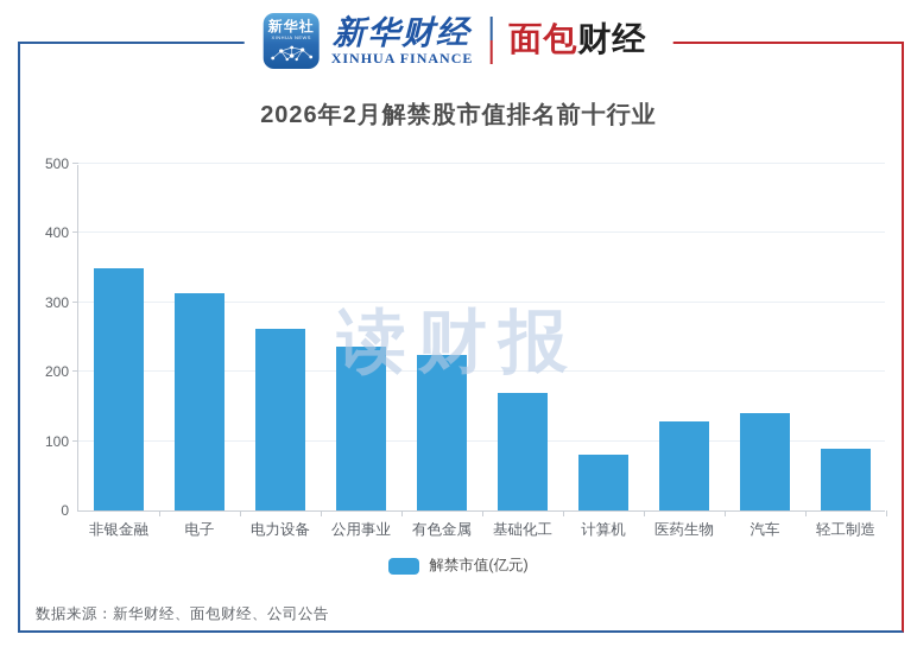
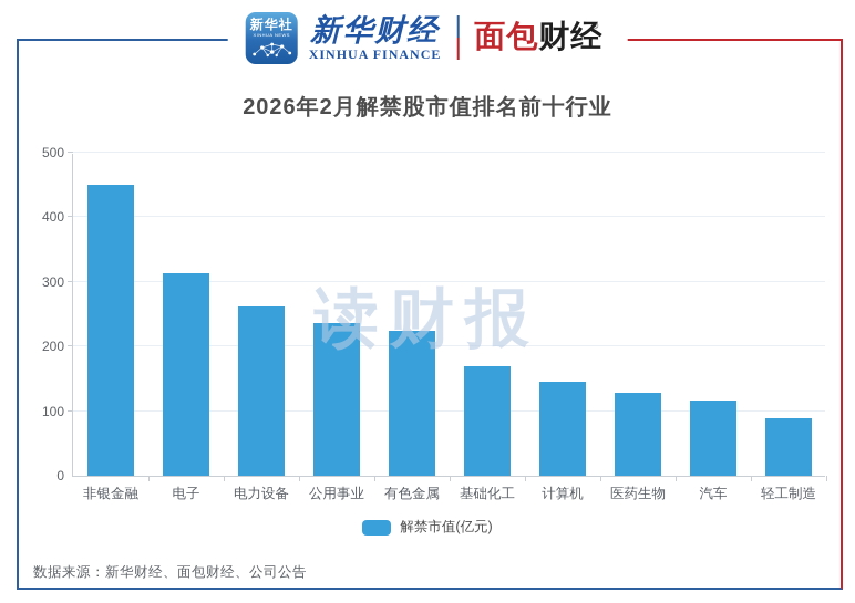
非银金融: 350 -> 450
计算机: 80 -> 150
汽车: 140 -> 120
